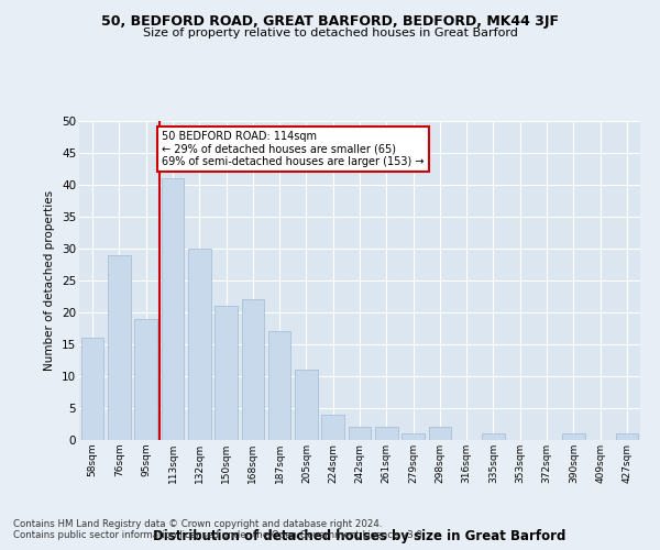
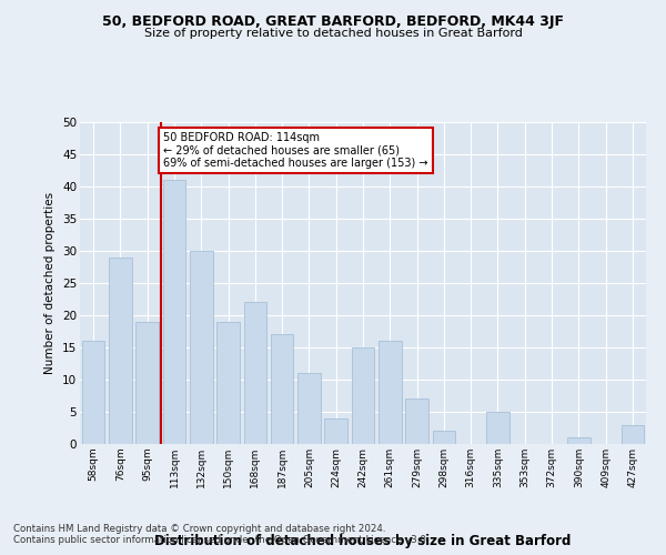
150sqm: 21 -> 19
242sqm: 2 -> 15
261sqm: 2 -> 16
279sqm: 1 -> 7
335sqm: 1 -> 5
427sqm: 1 -> 3
